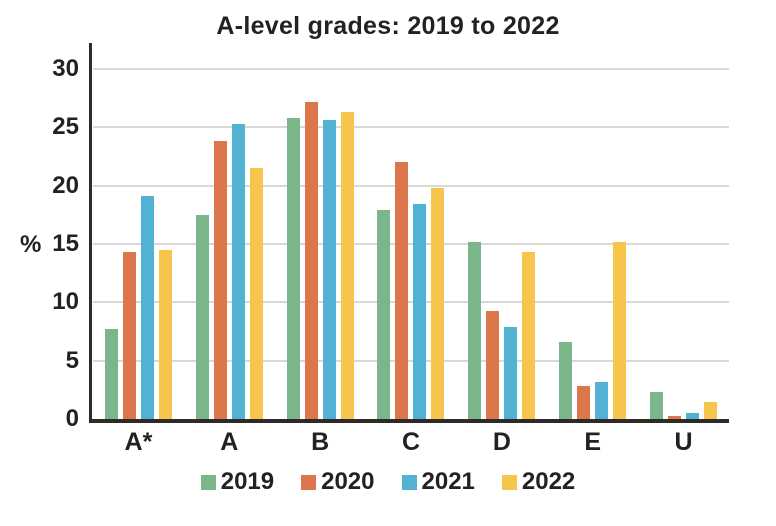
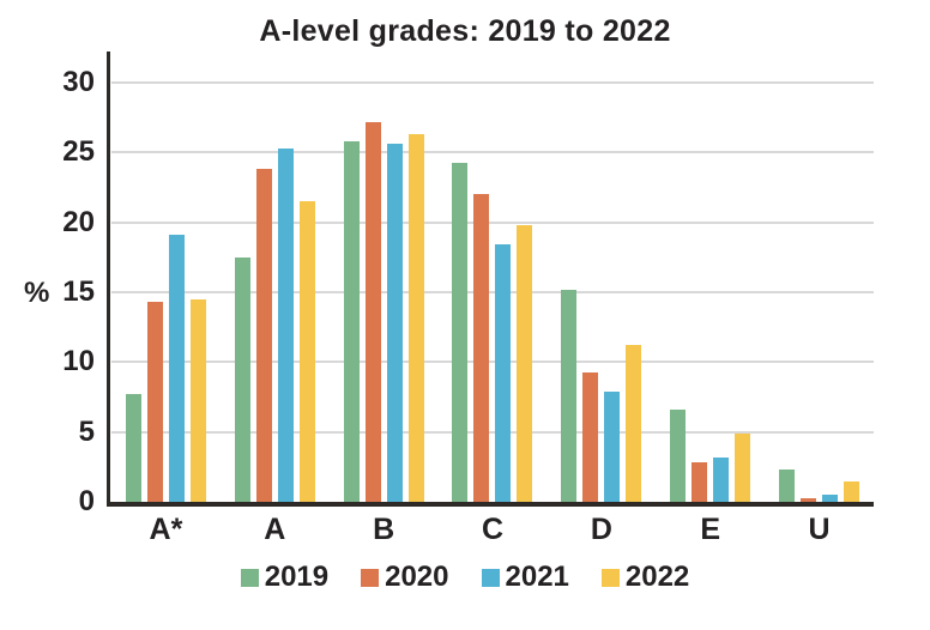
2019/C: 17.9 -> 24.3
2022/D: 14.3 -> 11.2
2022/E: 15.2 -> 4.9
